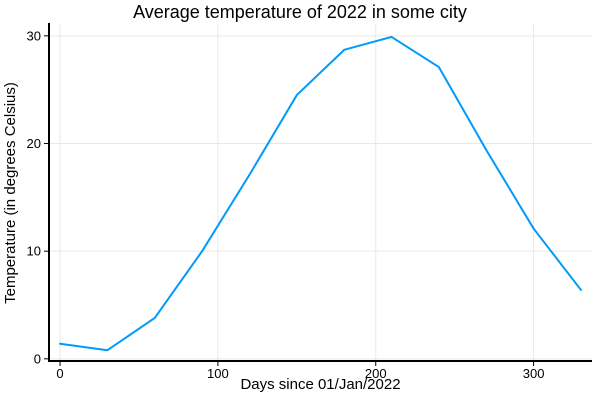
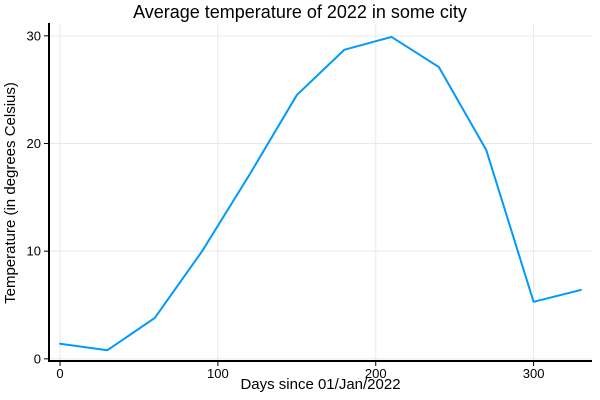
300: 12.1 -> 5.3
